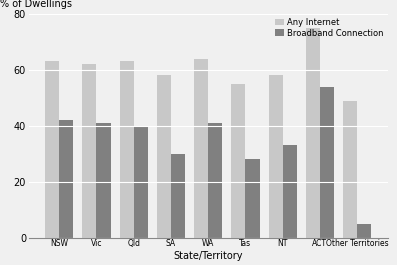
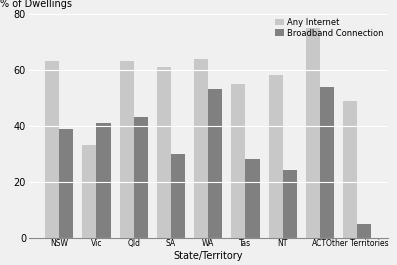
Broadband Connection/NSW: 42 -> 39
Any Internet/Vic: 62 -> 33
Broadband Connection/Qld: 40 -> 43
Any Internet/SA: 58 -> 61
Broadband Connection/WA: 41 -> 53
Broadband Connection/NT: 33 -> 24
